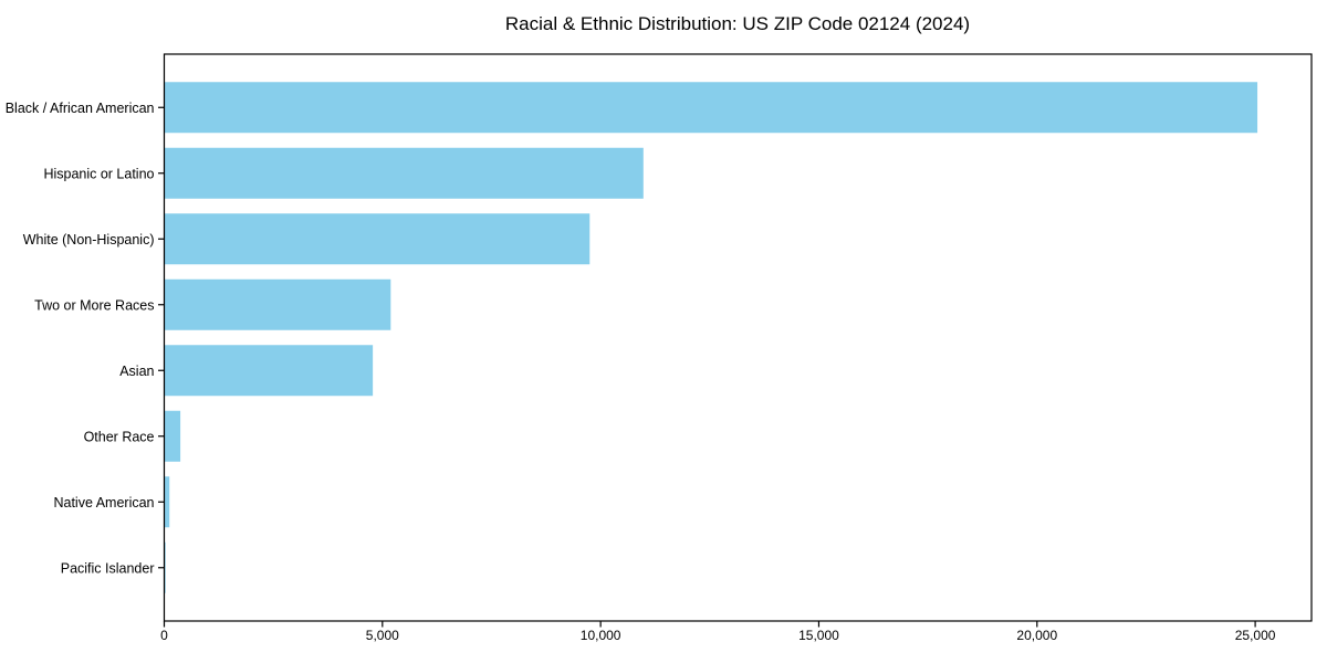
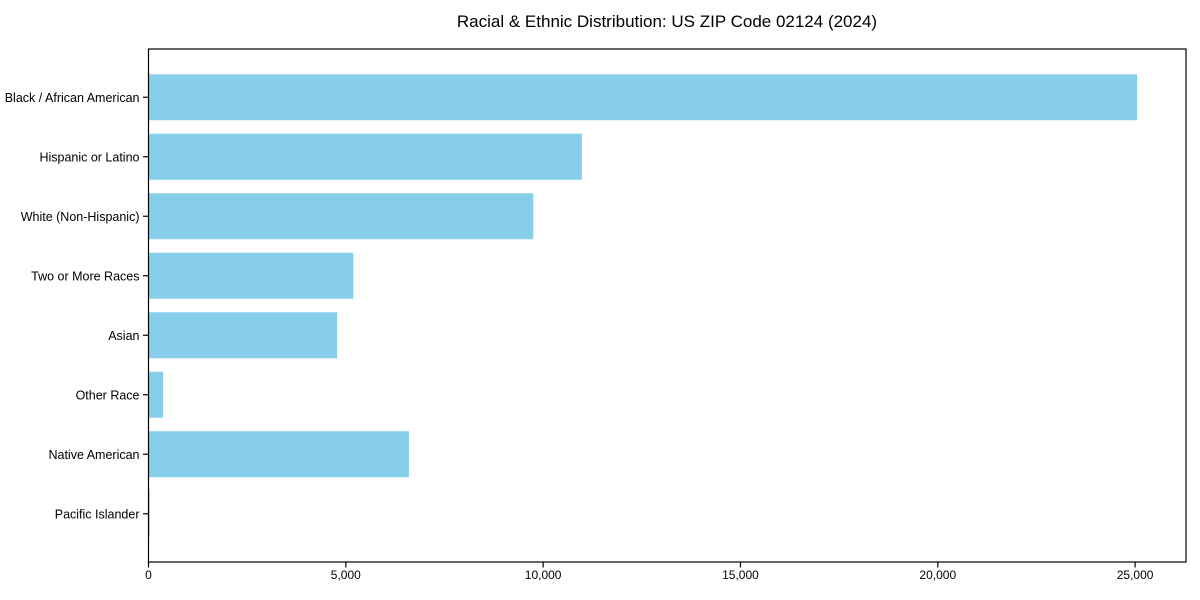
Native American: 100 -> 6600
